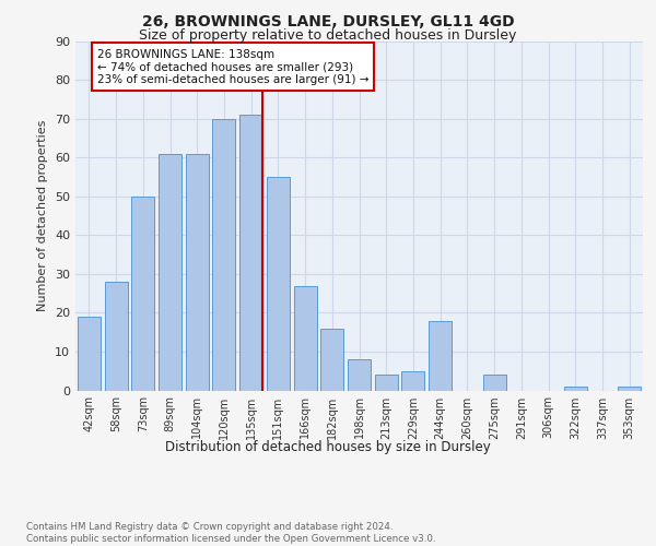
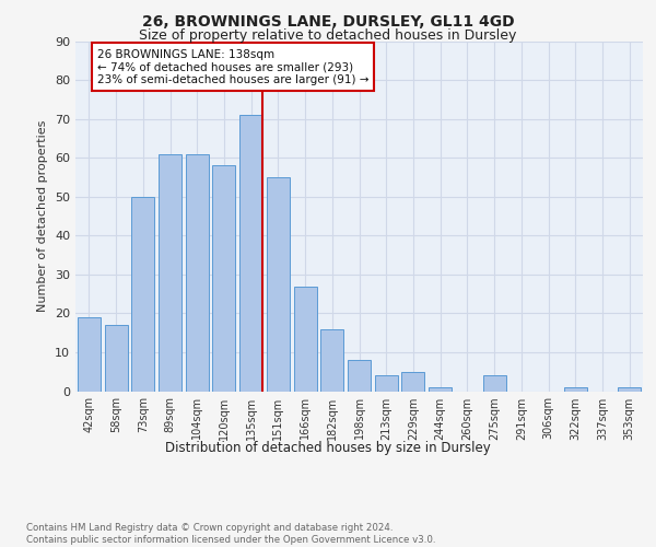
58sqm: 28 -> 17
120sqm: 70 -> 58
244sqm: 18 -> 1
